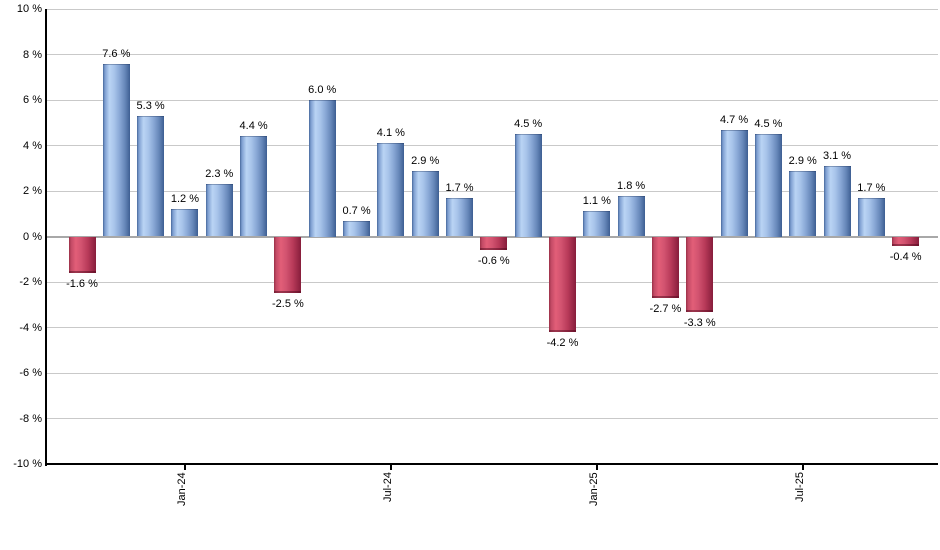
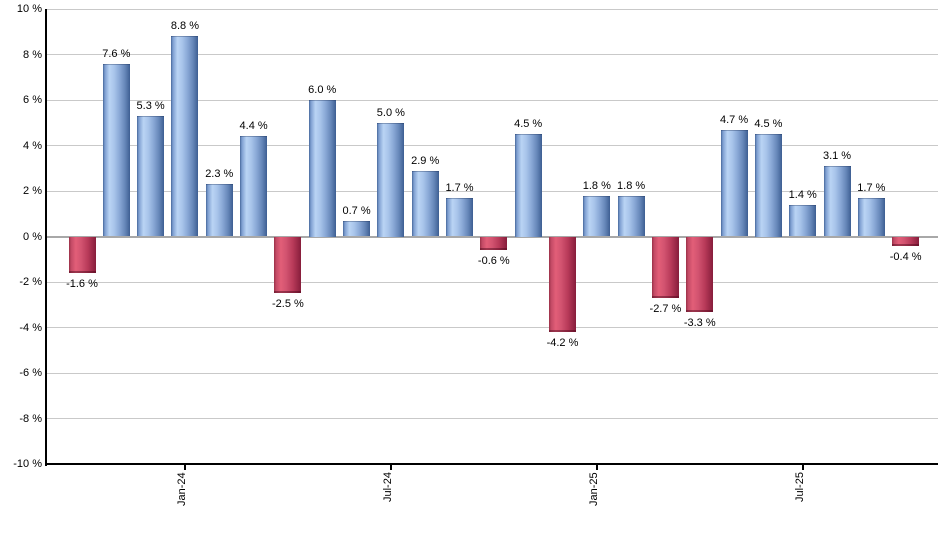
Jan-24: 1.2 -> 8.8
Jul-24: 4.1 -> 5.0
Jan-25: 1.1 -> 1.8
Jul-25: 2.9 -> 1.4
